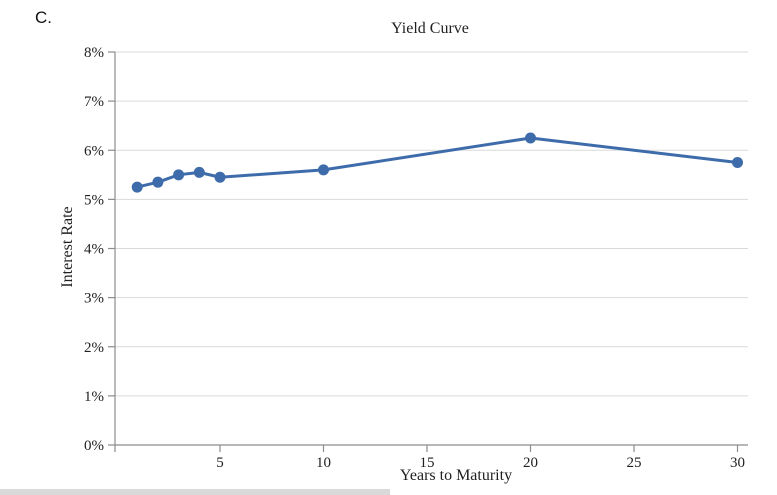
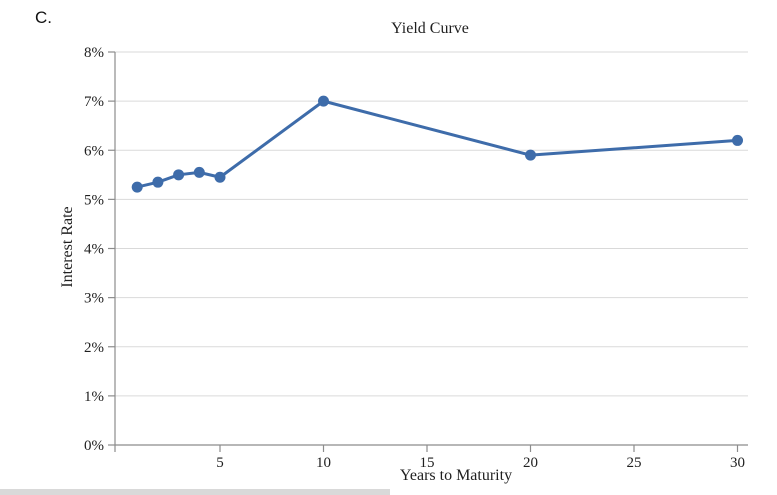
10: 5.6% -> 7.0%
20: 6.2% -> 5.9%
30: 5.8% -> 6.2%
